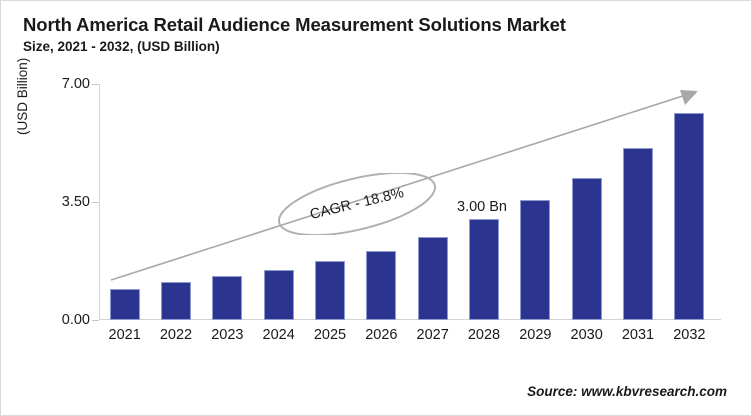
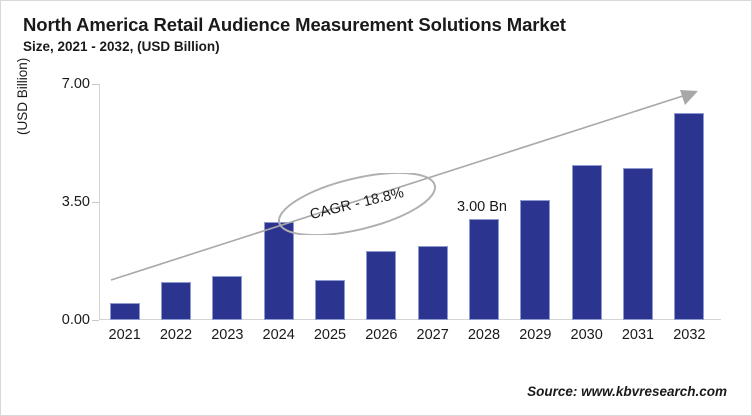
2021: 0.9 -> 0.5
2024: 1.5 -> 2.9
2025: 1.8 -> 1.2
2027: 2.5 -> 2.2
2030: 4.2 -> 4.6
2031: 5.1 -> 4.5
